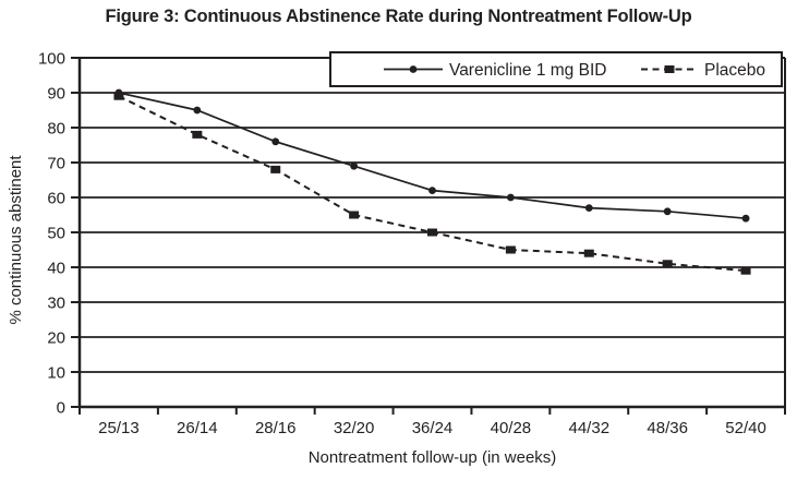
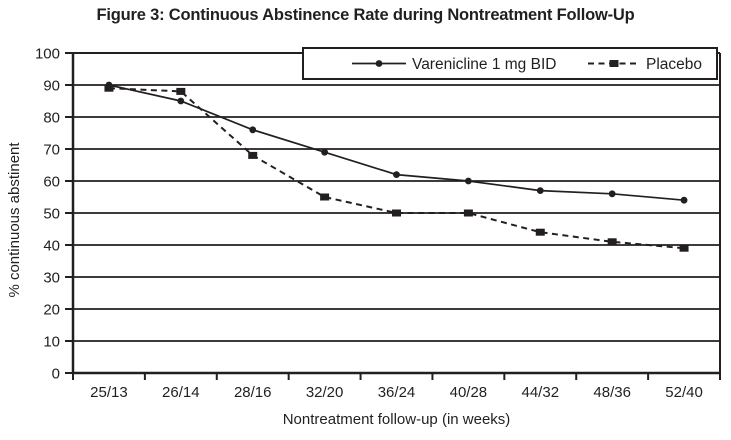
Placebo/26/14: 78 -> 88
Placebo/40/28: 45 -> 50
